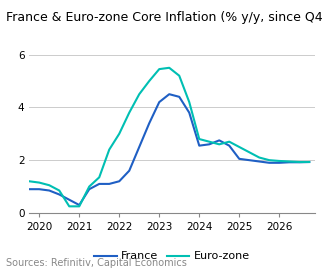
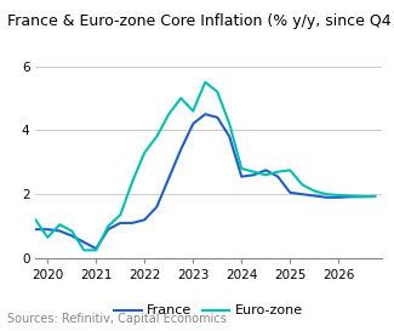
Euro-zone/2020: 1.15 -> 0.65
Euro-zone/2022: 3.00 -> 3.30
Euro-zone/2023: 5.45 -> 4.60
Euro-zone/2025: 2.50 -> 2.75
